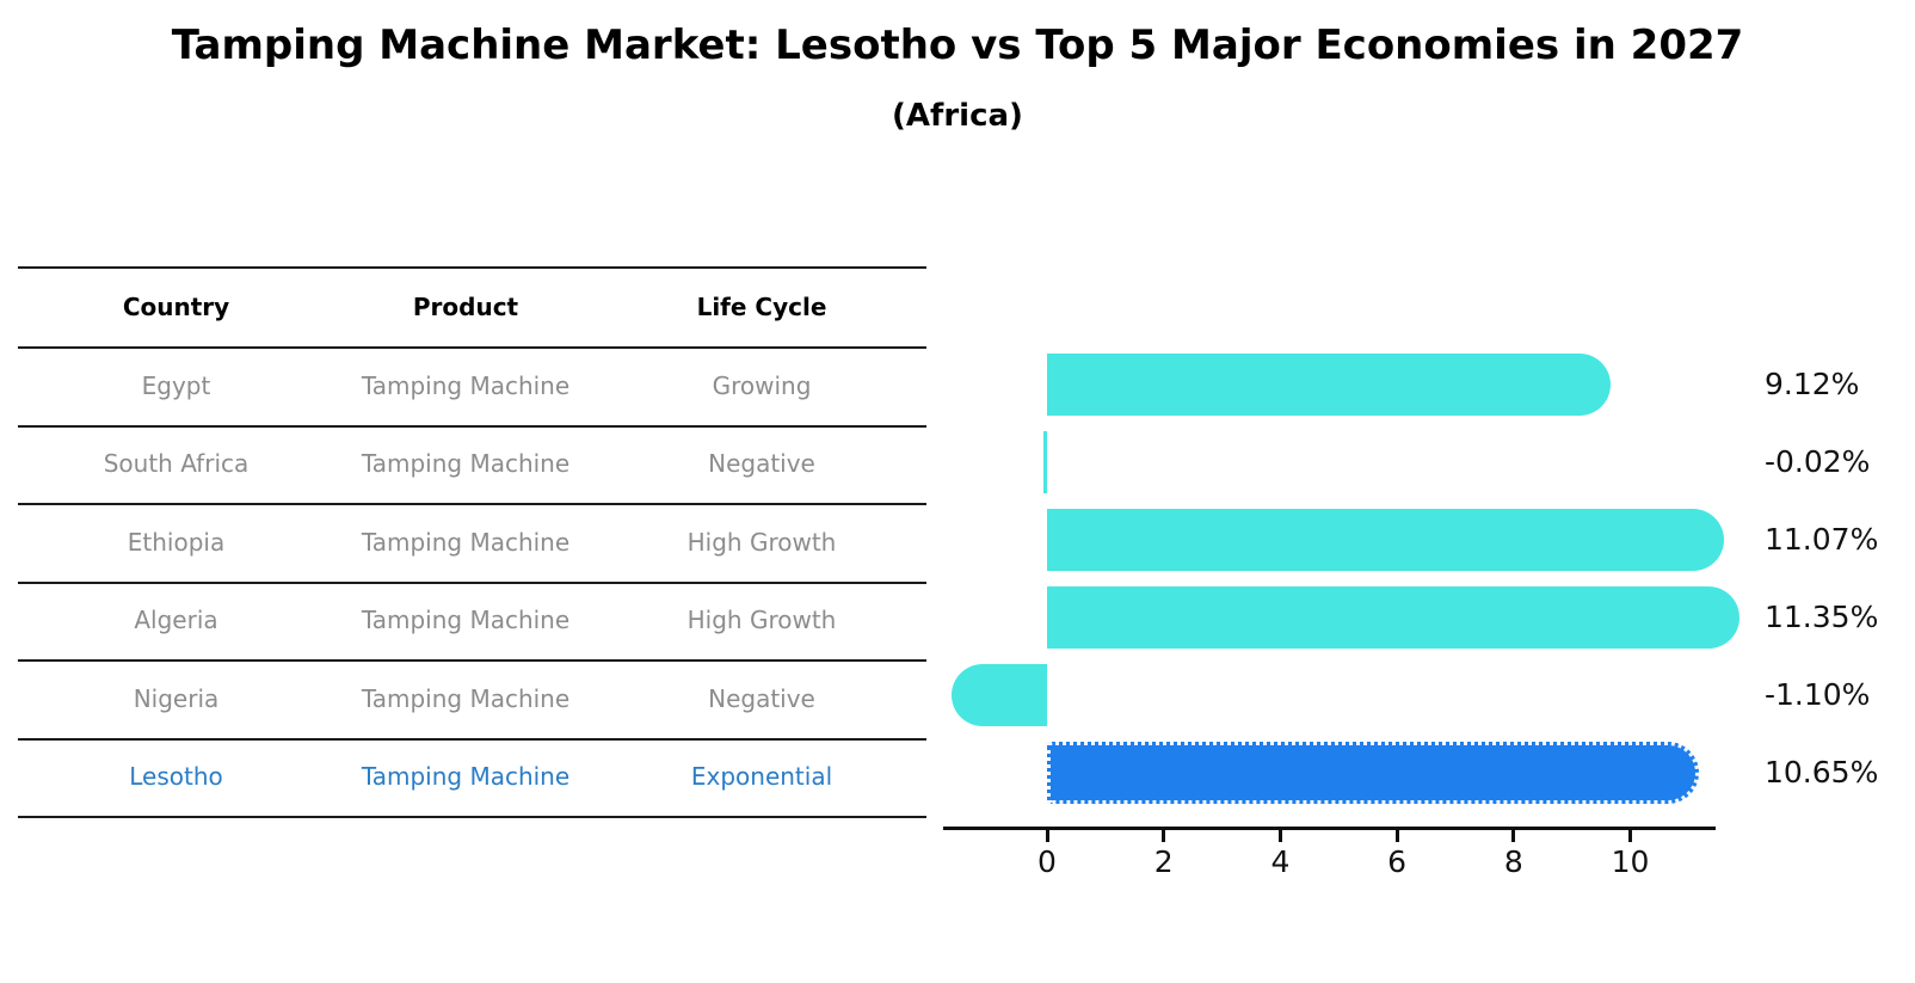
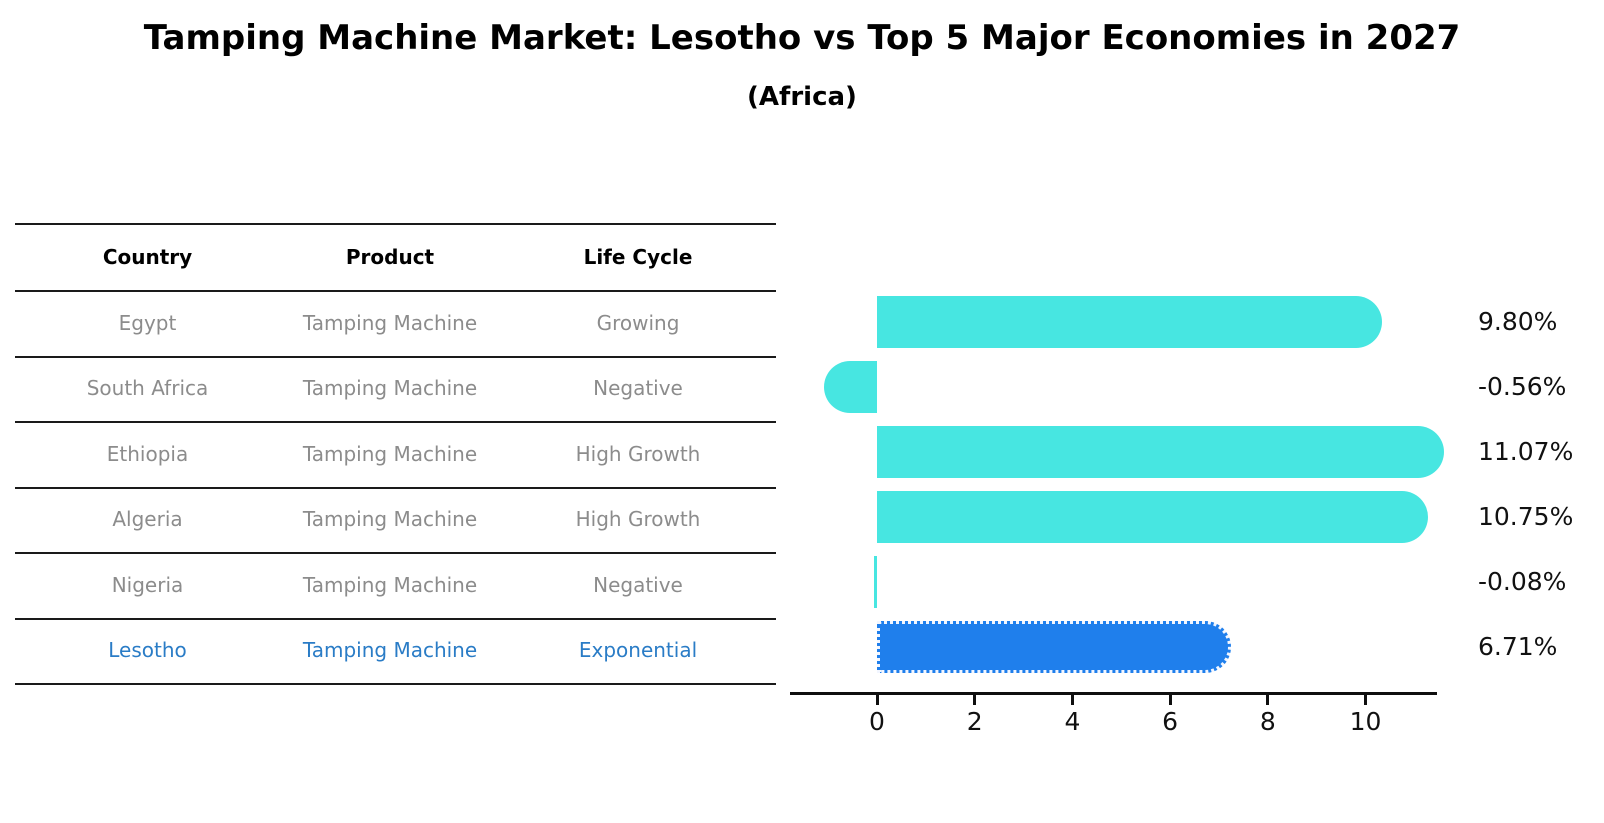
Egypt: 9.12% -> 9.80%
South Africa: -0.02% -> -0.56%
Algeria: 11.35% -> 10.75%
Nigeria: -1.10% -> -0.08%
Lesotho: 10.65% -> 6.71%
